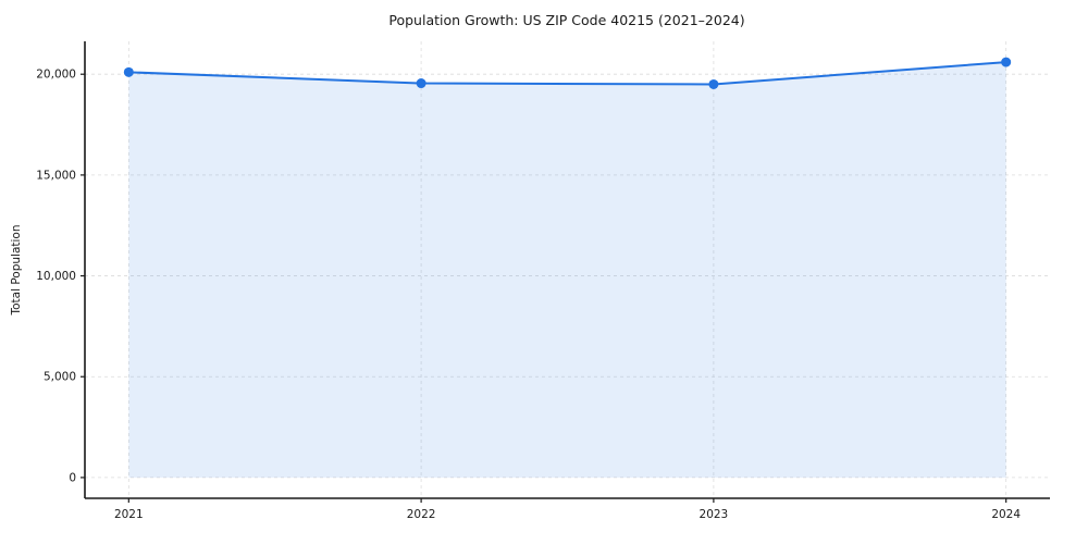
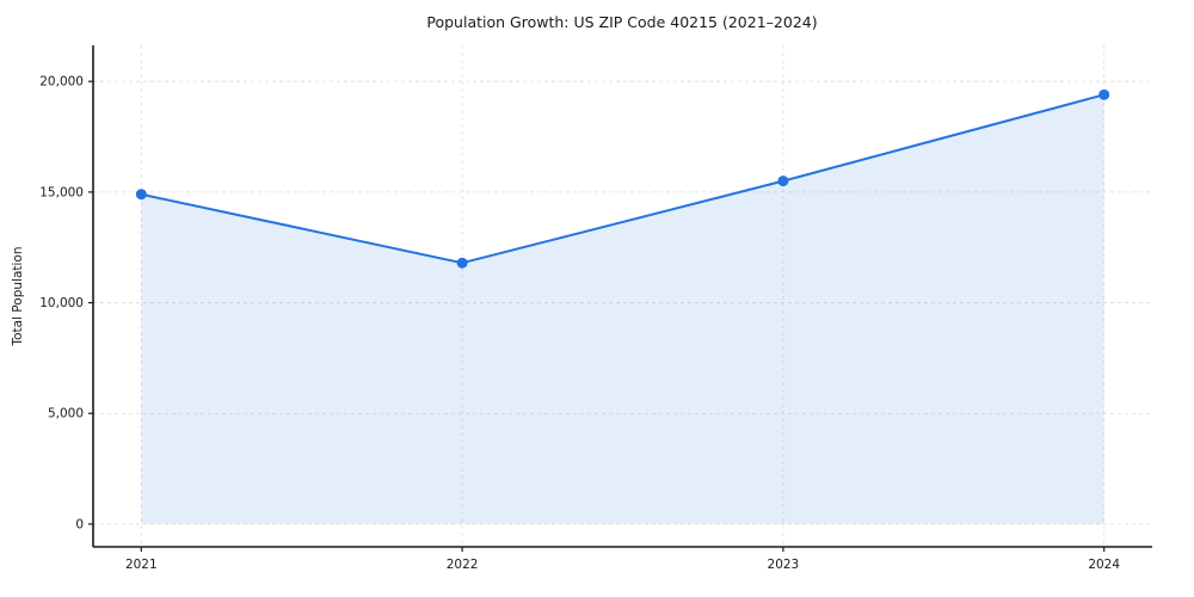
2021: 20100 -> 14900
2022: 19600 -> 11800
2023: 19500 -> 15500
2024: 20600 -> 19400
